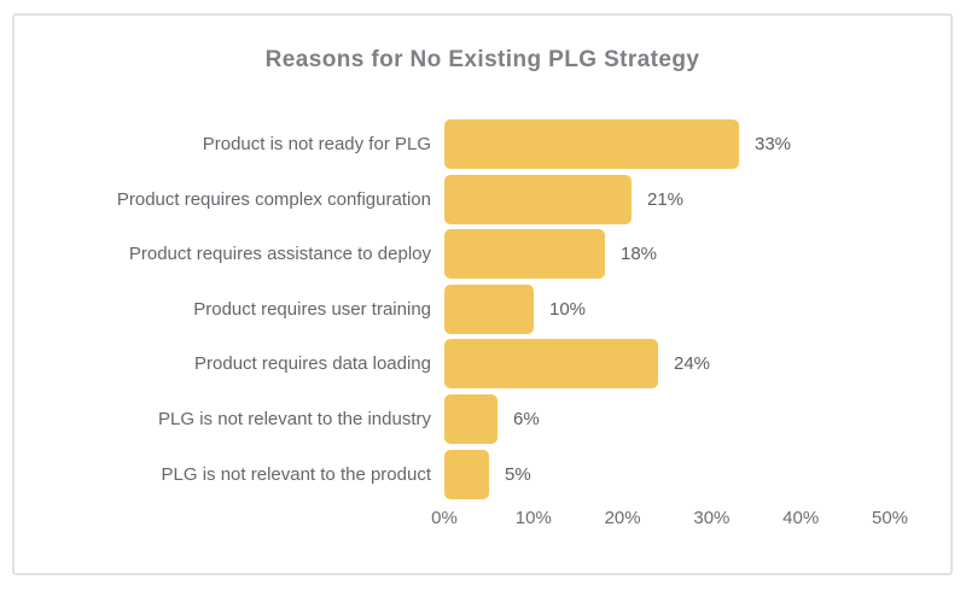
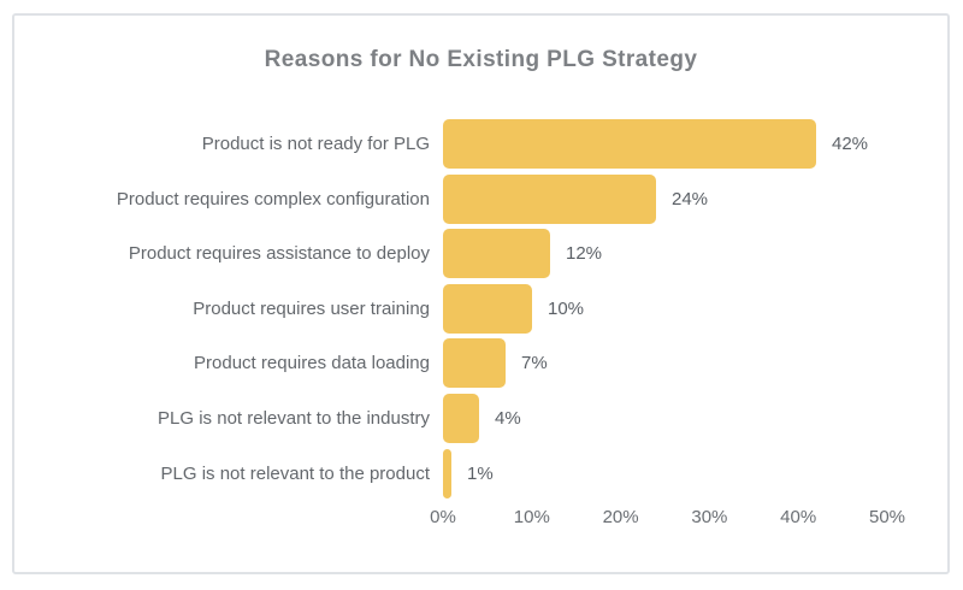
Product is not ready for PLG: 33% -> 42%
Product requires complex configuration: 21% -> 24%
Product requires assistance to deploy: 18% -> 12%
Product requires data loading: 24% -> 7%
PLG is not relevant to the industry: 6% -> 4%
PLG is not relevant to the product: 5% -> 1%
